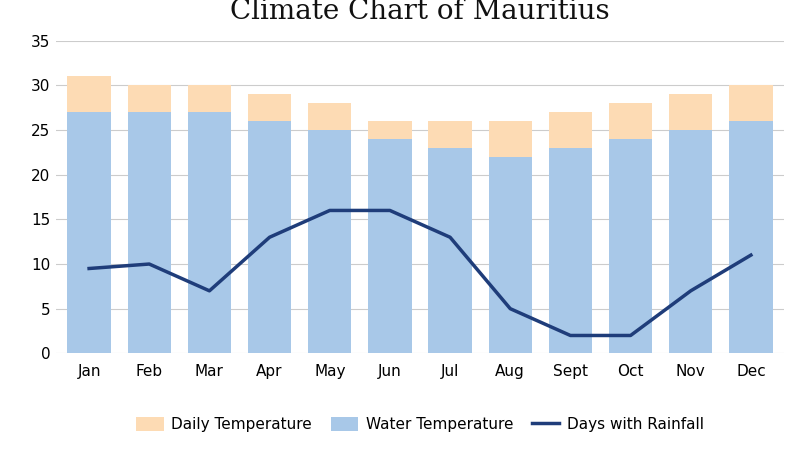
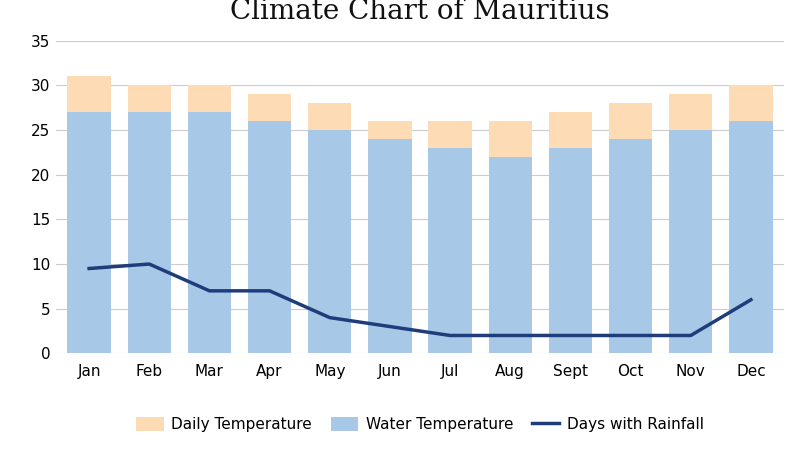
Days with Rainfall/Apr: 13.0 -> 7.0
Days with Rainfall/May: 16.0 -> 4.0
Days with Rainfall/Jun: 16.0 -> 3.0
Days with Rainfall/Jul: 13.0 -> 2.0
Days with Rainfall/Aug: 5.0 -> 2.0
Days with Rainfall/Nov: 7.0 -> 2.0
Days with Rainfall/Dec: 11.0 -> 6.0
